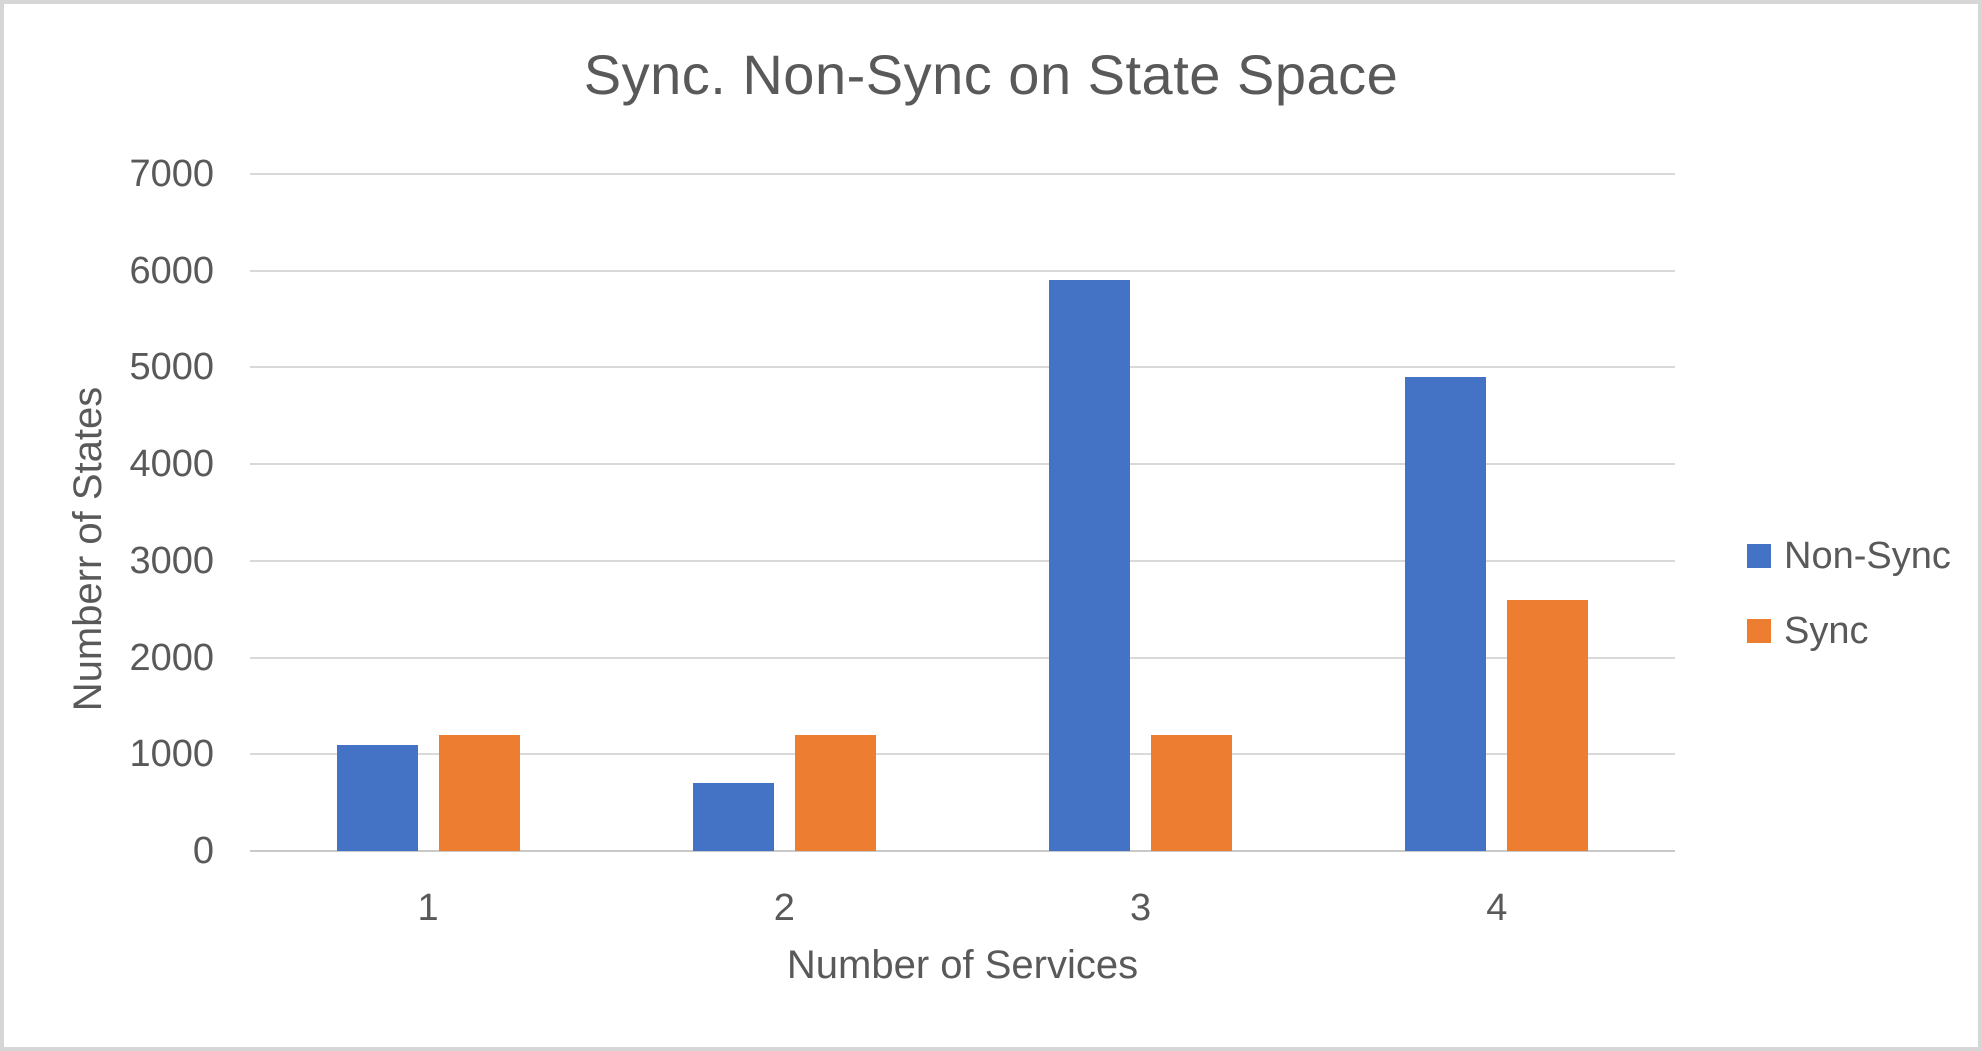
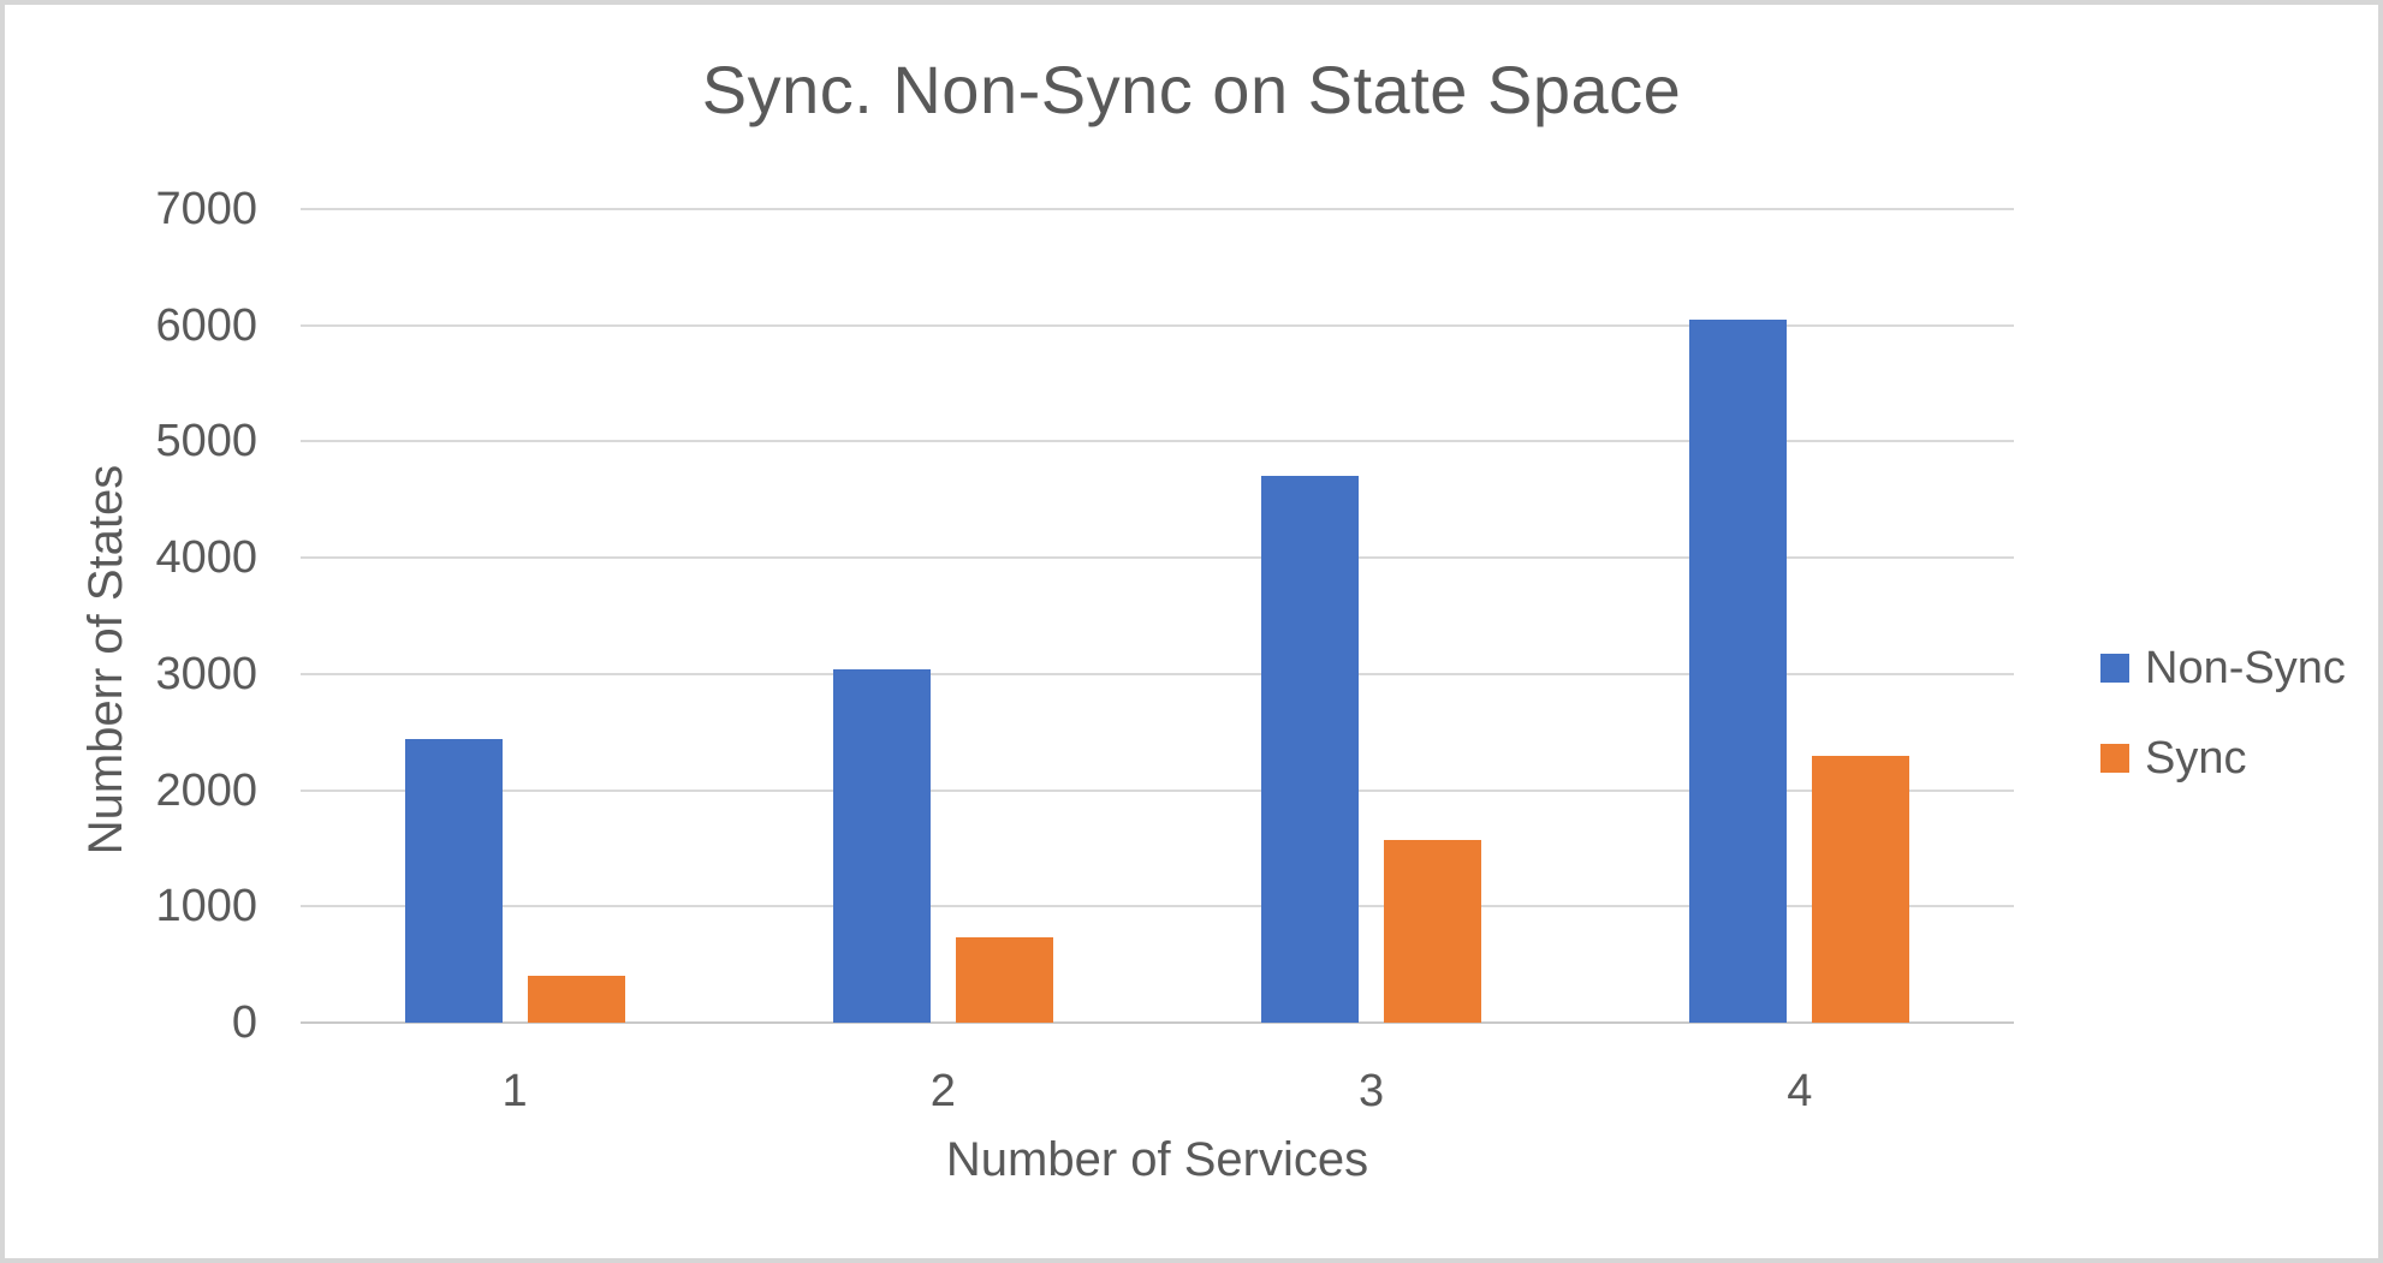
Non-Sync/1: 1100 -> 2400
Sync/1: 1200 -> 400
Non-Sync/2: 700 -> 3000
Sync/2: 1200 -> 700
Non-Sync/3: 5900 -> 4700
Sync/3: 1200 -> 1600
Non-Sync/4: 4900 -> 6000
Sync/4: 2600 -> 2300
